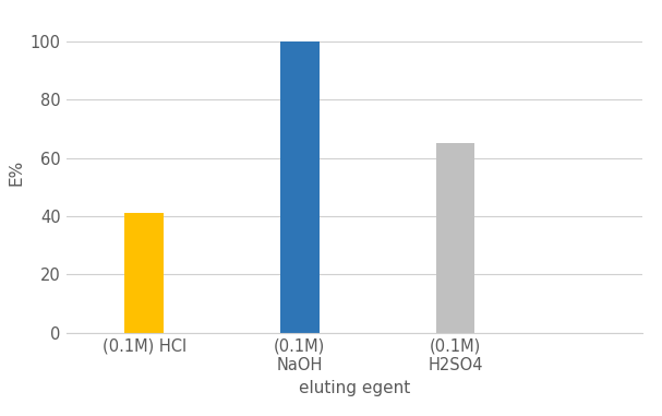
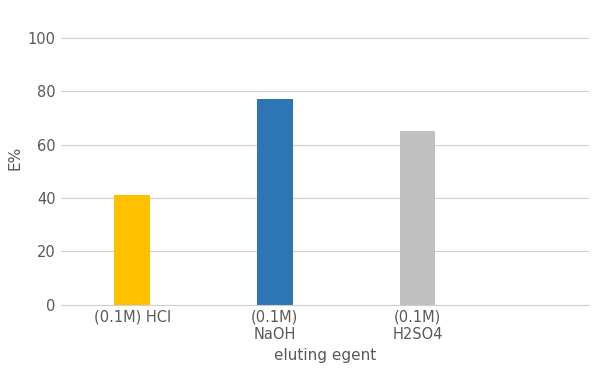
(0.1M) NaOH: 100 -> 77
